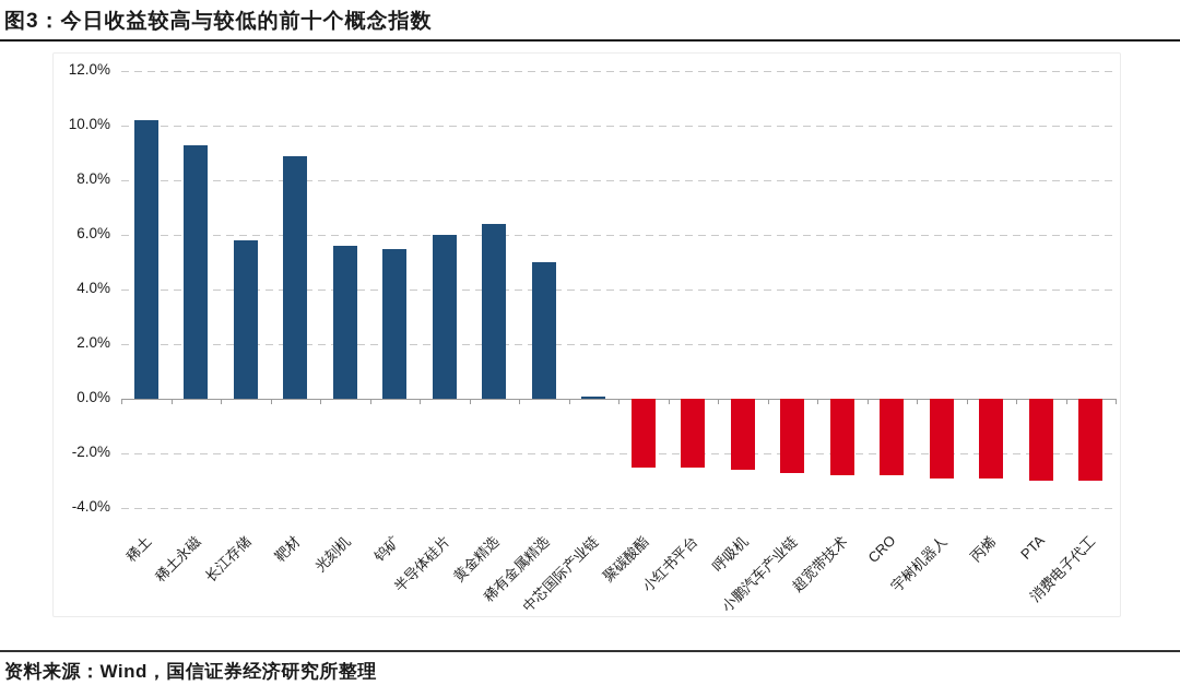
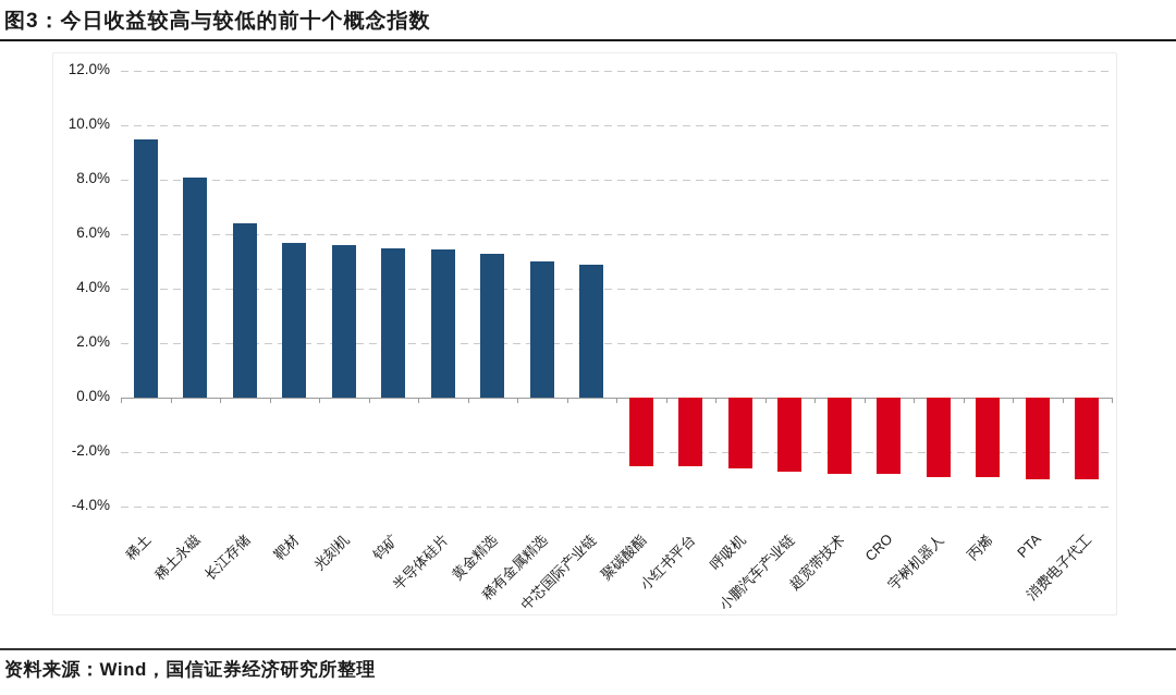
稀土: 10.2% -> 9.5%
稀土永磁: 9.3% -> 8.1%
长江存储: 5.8% -> 6.4%
靶材: 8.9% -> 5.7%
半导体硅片: 6.0% -> 5.5%
黄金精选: 6.4% -> 5.3%
中芯国际产业链: 0.1% -> 4.9%
